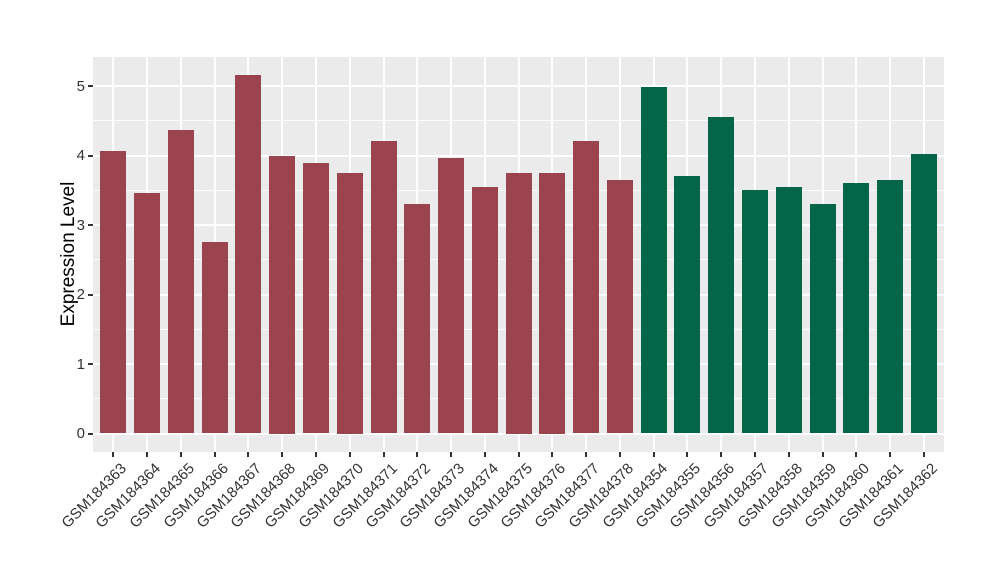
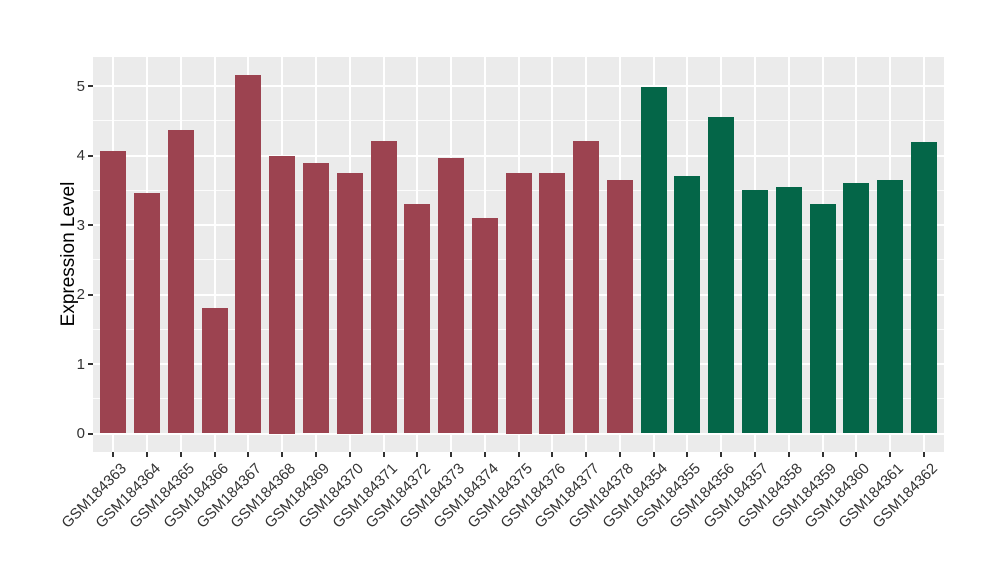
GSM184366: 2.8 -> 1.8
GSM184374: 3.5 -> 3.1
GSM184362: 4.0 -> 4.2
